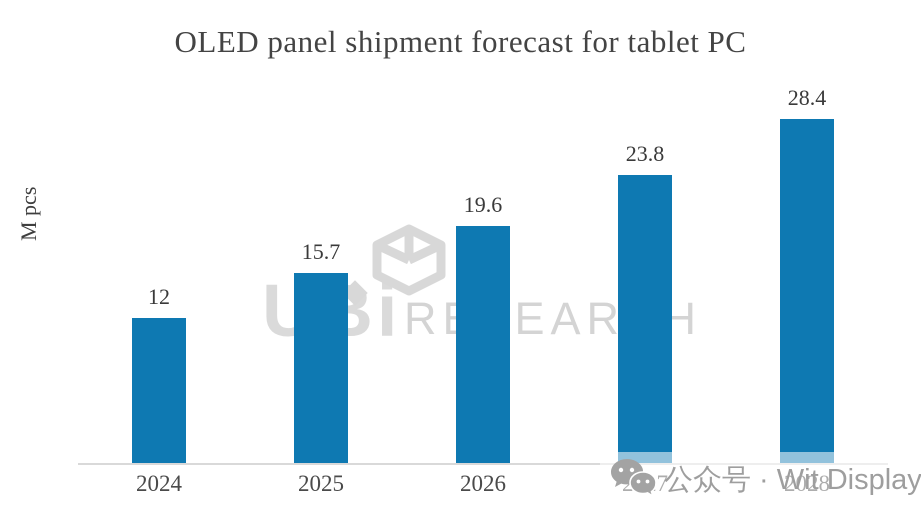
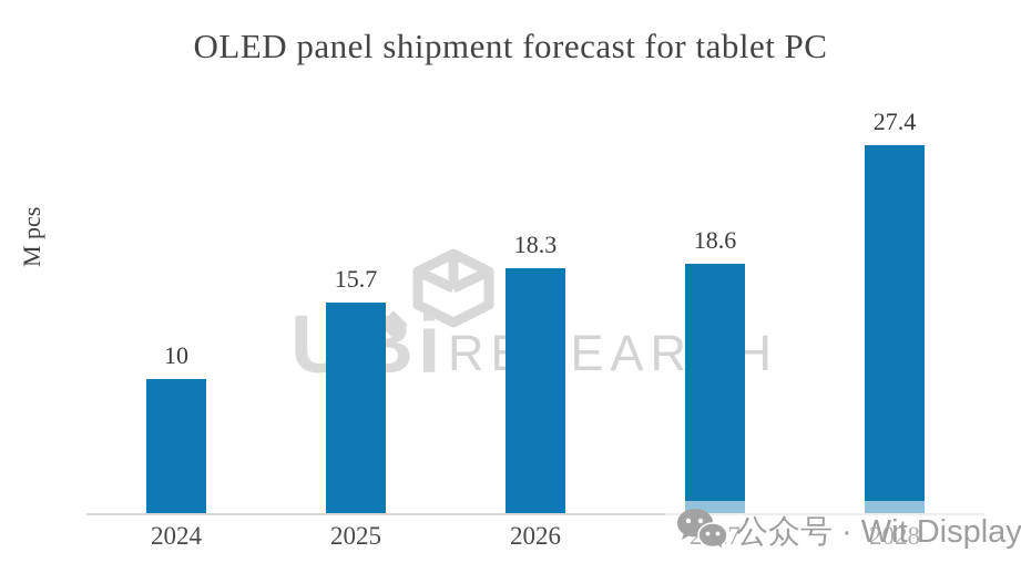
2024: 12 -> 10
2026: 19.6 -> 18.3
2027: 23.8 -> 18.6
2028: 28.4 -> 27.4
